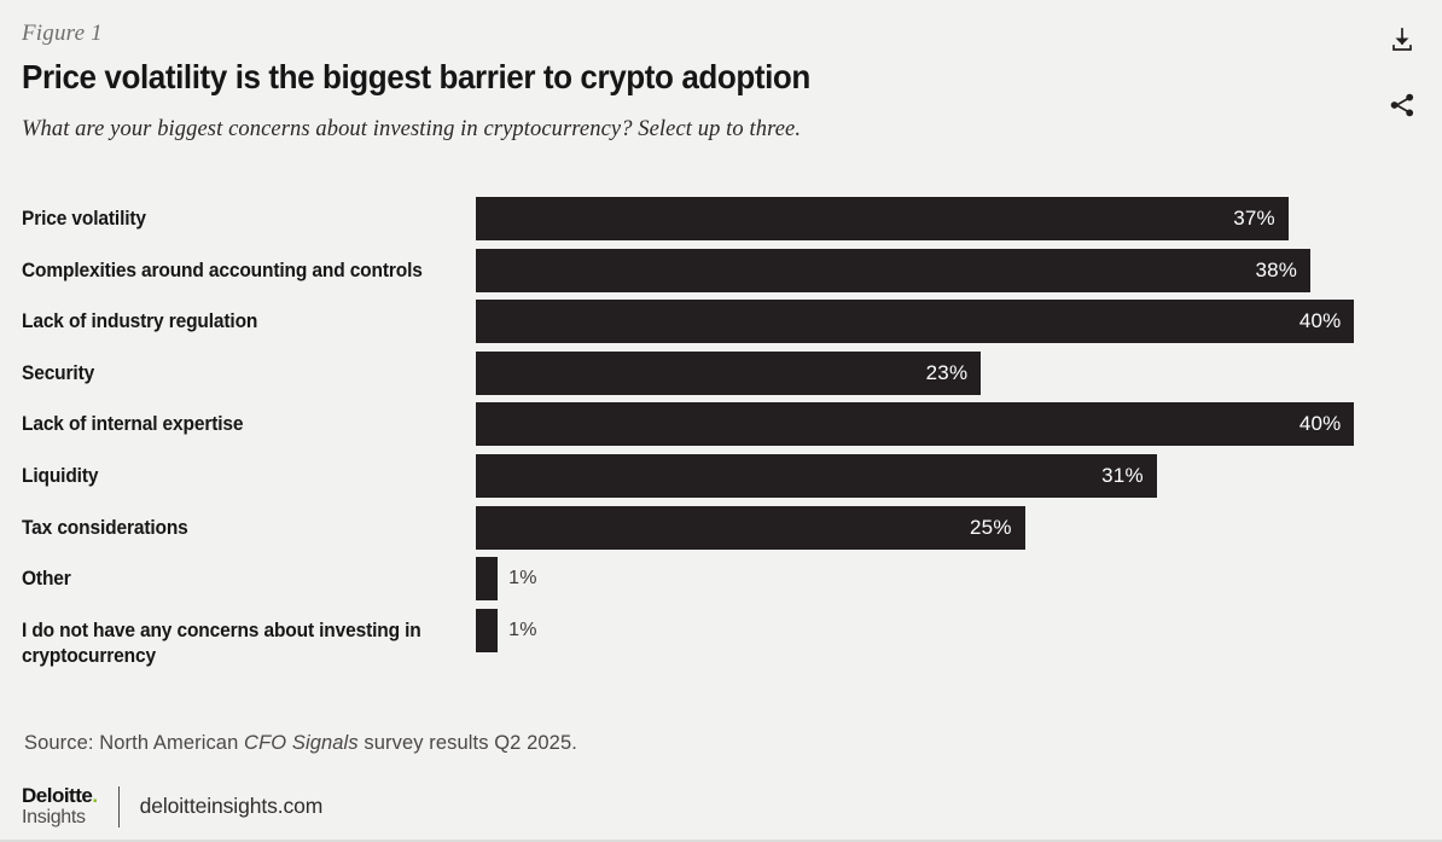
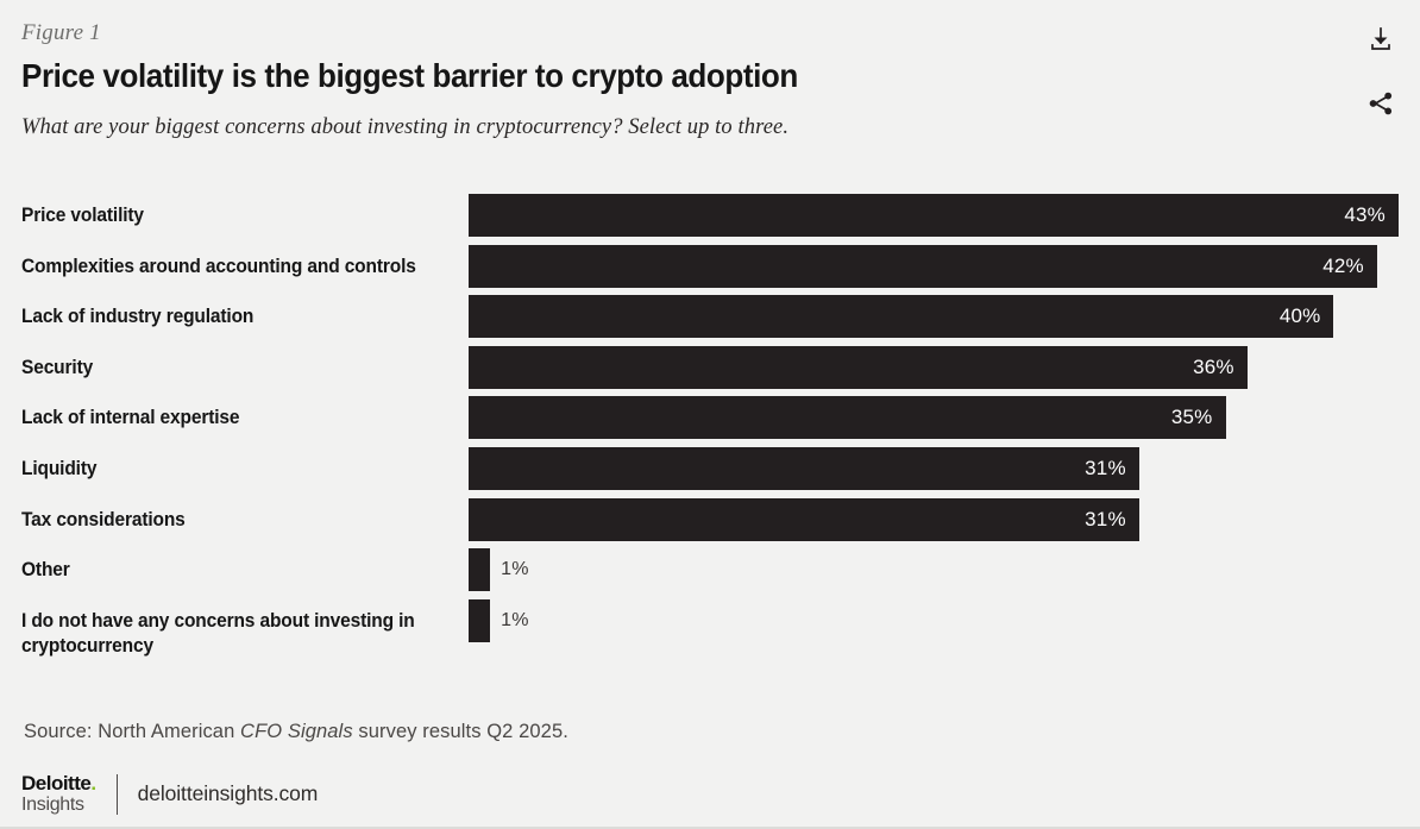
Price volatility: 37% -> 43%
Complexities around accounting and controls: 38% -> 42%
Security: 23% -> 36%
Lack of internal expertise: 40% -> 35%
Tax considerations: 25% -> 31%
